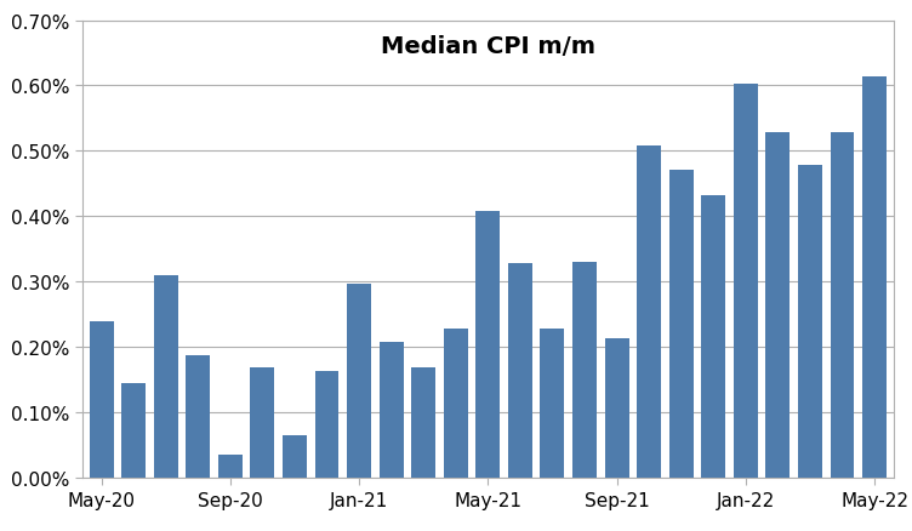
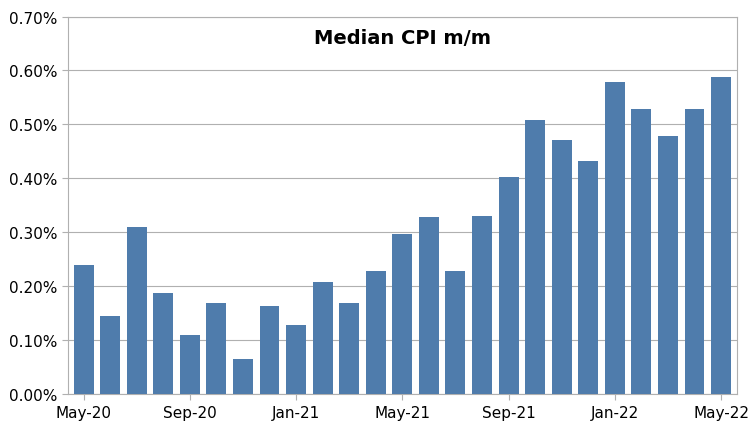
Sep-20: 0.036% -> 0.110%
Jan-21: 0.296% -> 0.128%
May-21: 0.408% -> 0.297%
Sep-21: 0.214% -> 0.402%
Jan-22: 0.602% -> 0.578%
May-22: 0.614% -> 0.588%
